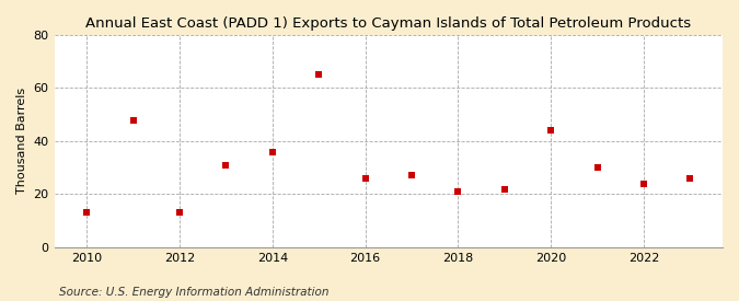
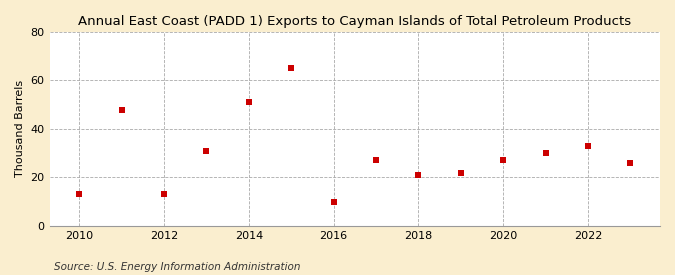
2014: 36 -> 51
2016: 26 -> 10
2020: 44 -> 27
2022: 24 -> 33
